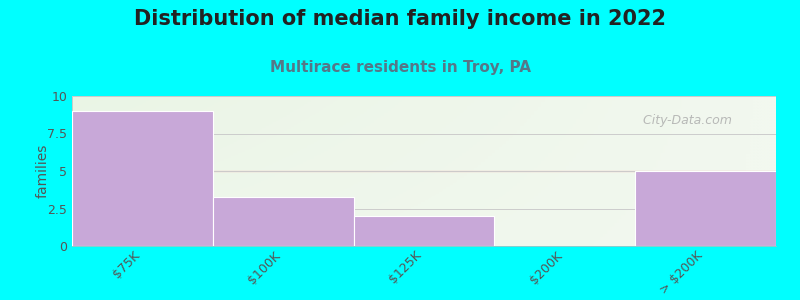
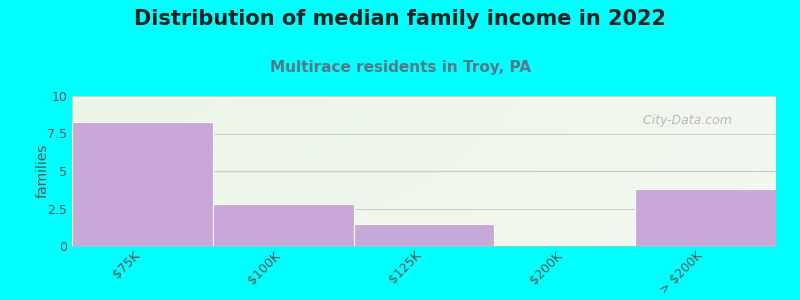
$75K: 9.0 -> 8.3
$100K: 3.3 -> 2.8
$125K: 2.0 -> 1.5
> $200K: 5.0 -> 3.8
